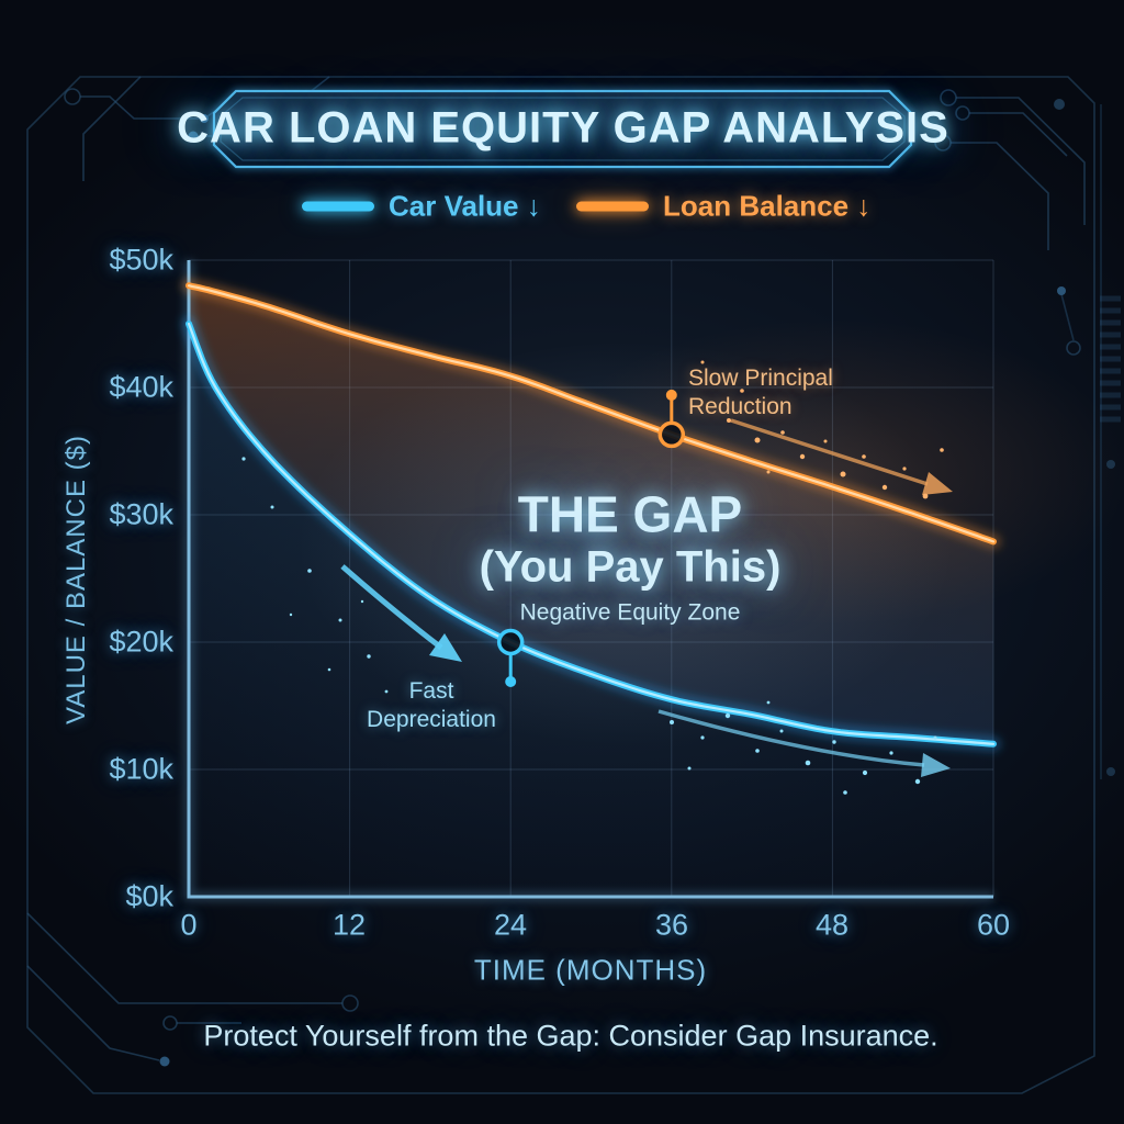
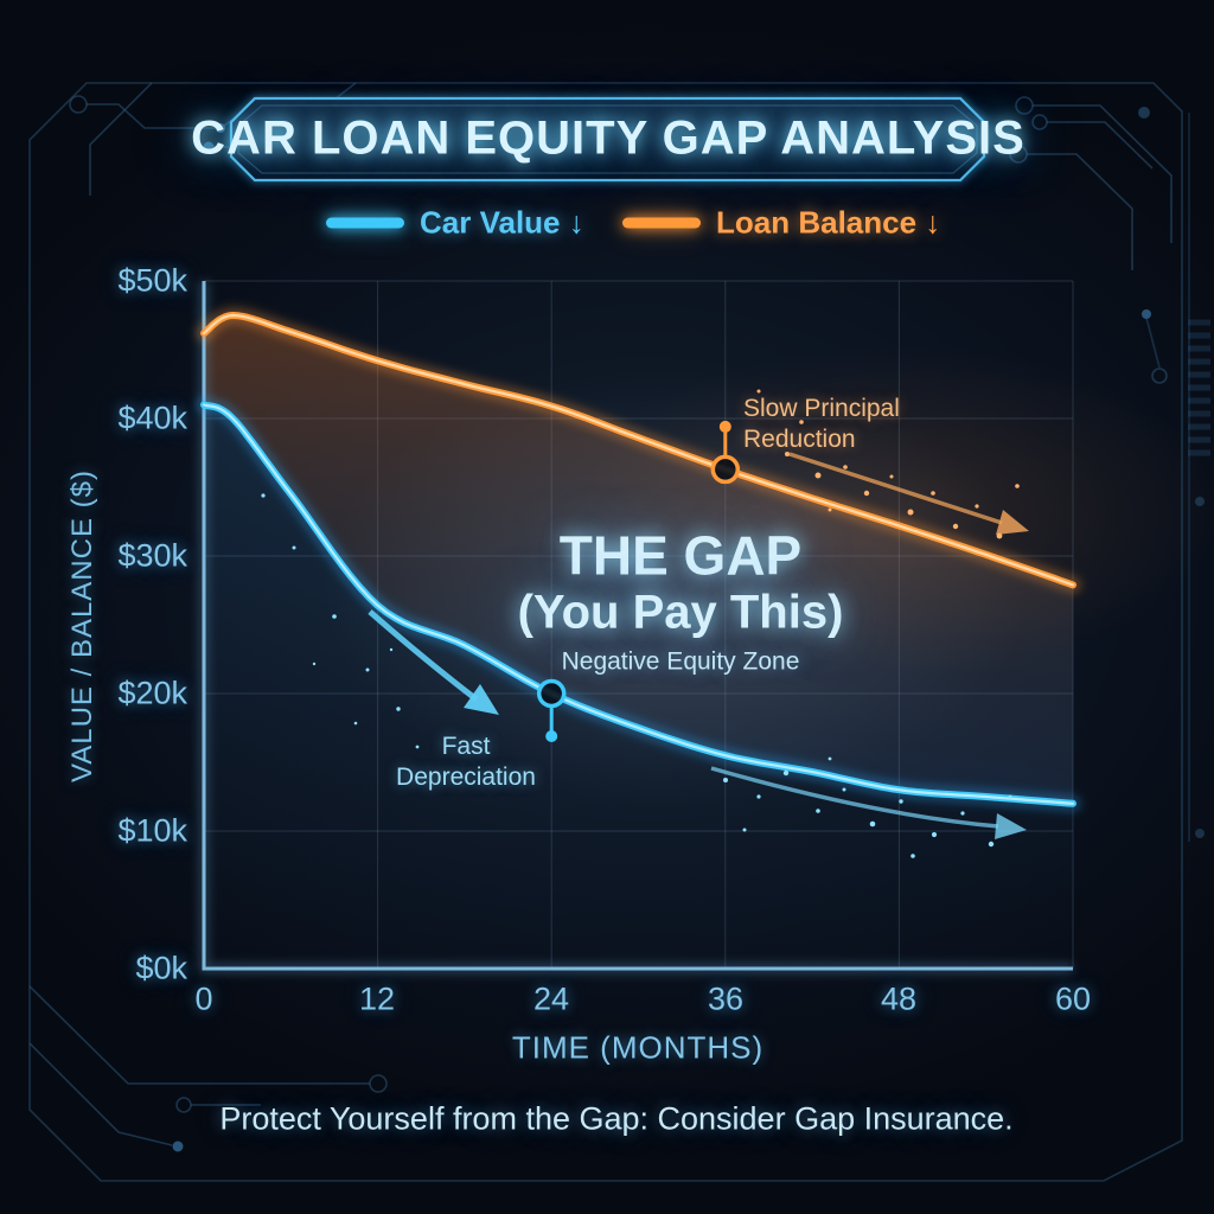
Car Value ↓/0: $45.0k -> $41.0k
Loan Balance ↓/0: $48.0k -> $46.2k
Car Value ↓/12: $28.5k -> $26.4k
